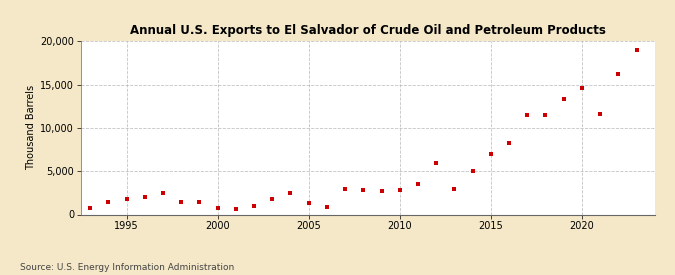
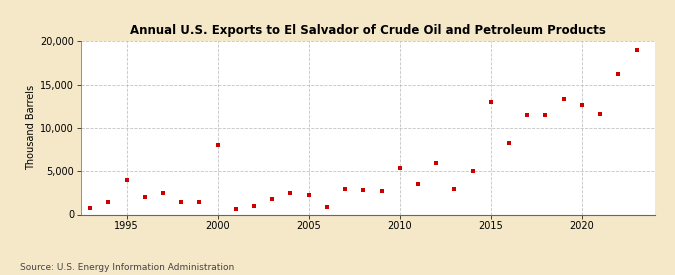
1995: 1,800 -> 4,000
2000: 800 -> 8,000
2005: 1,300 -> 2,200
2010: 2,800 -> 5,400
2015: 7,000 -> 13,000
2020: 14,600 -> 12,600
